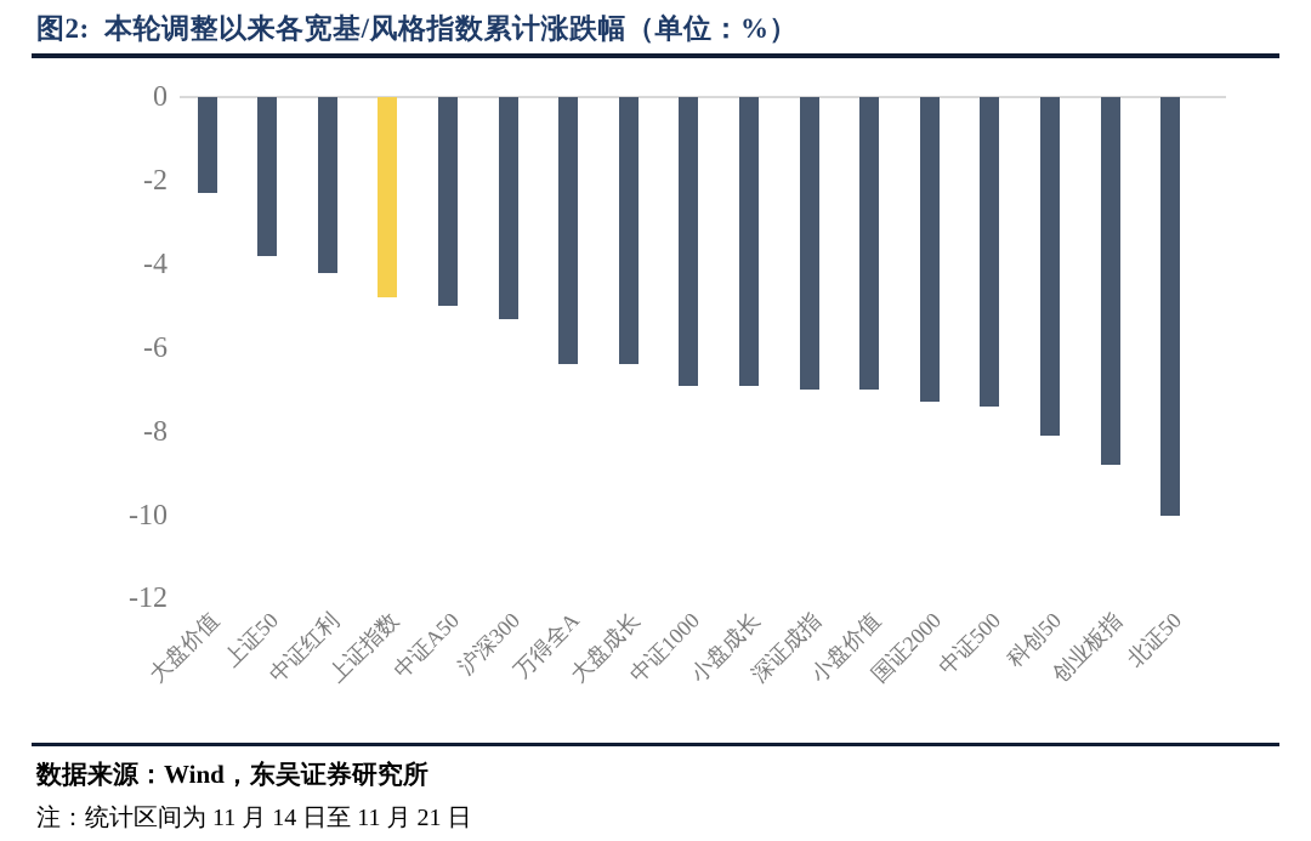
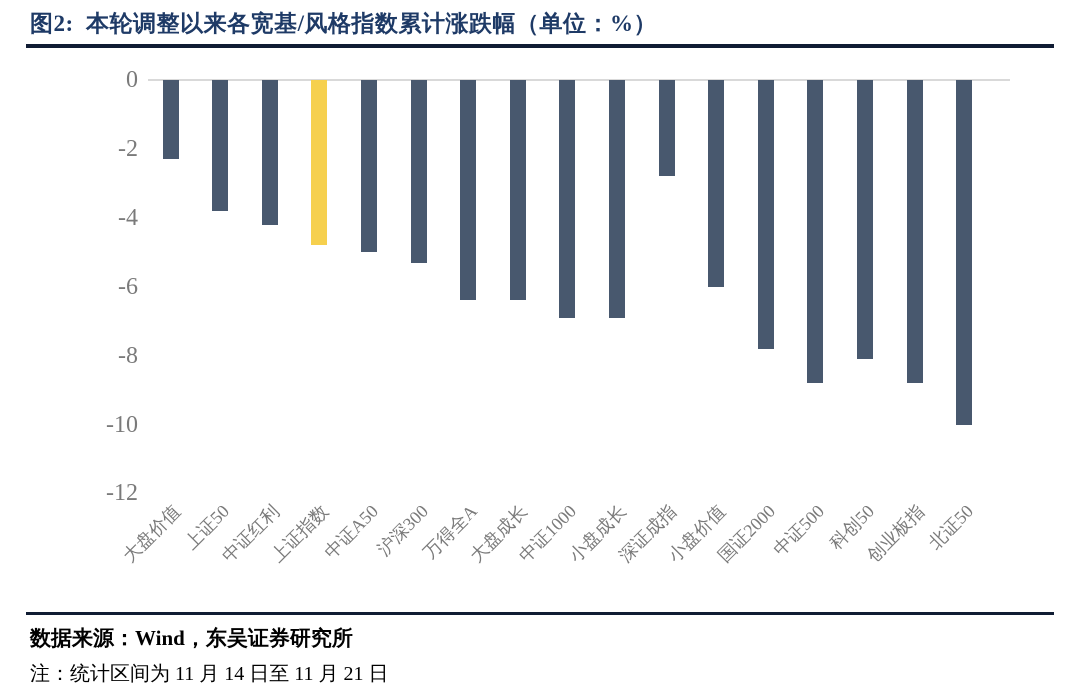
深证成指: -7.0 -> -2.8
小盘价值: -7.0 -> -6.0
国证2000: -7.3 -> -7.8
中证500: -7.4 -> -8.8
